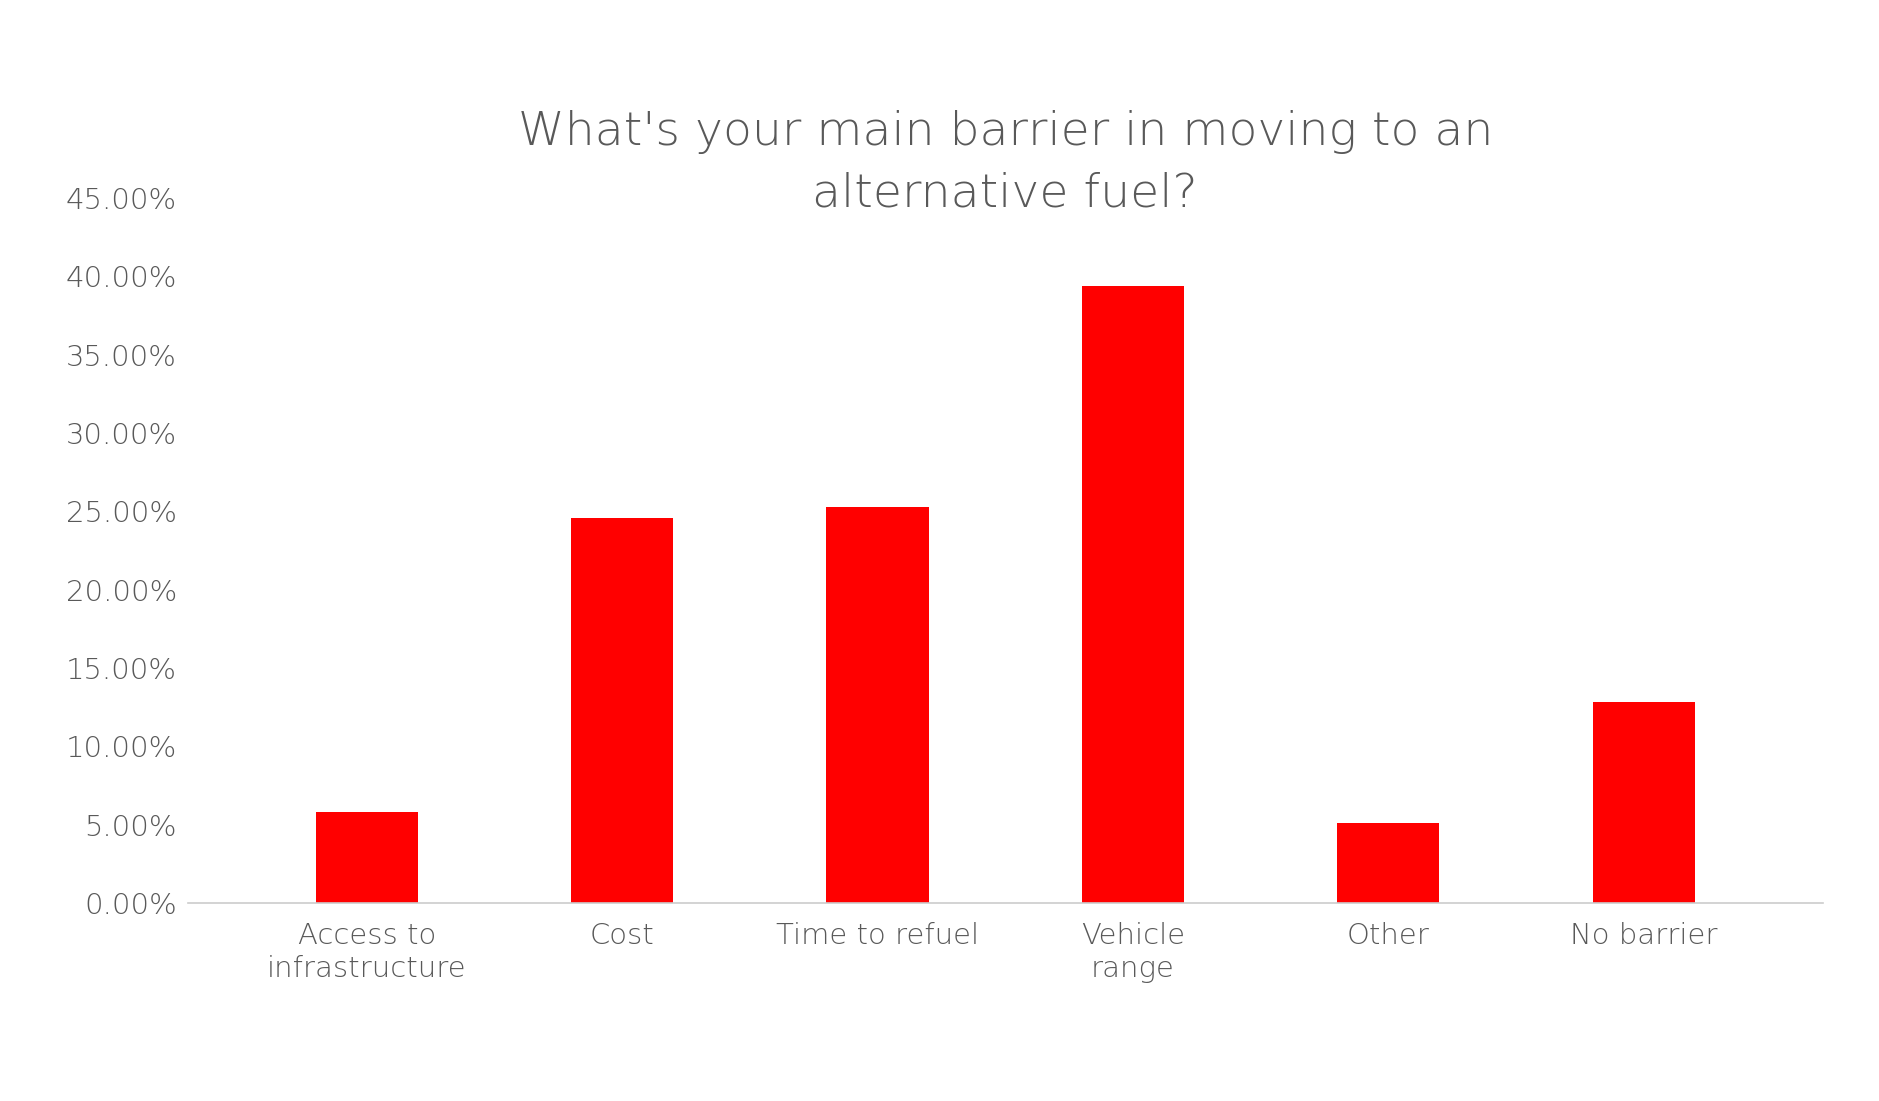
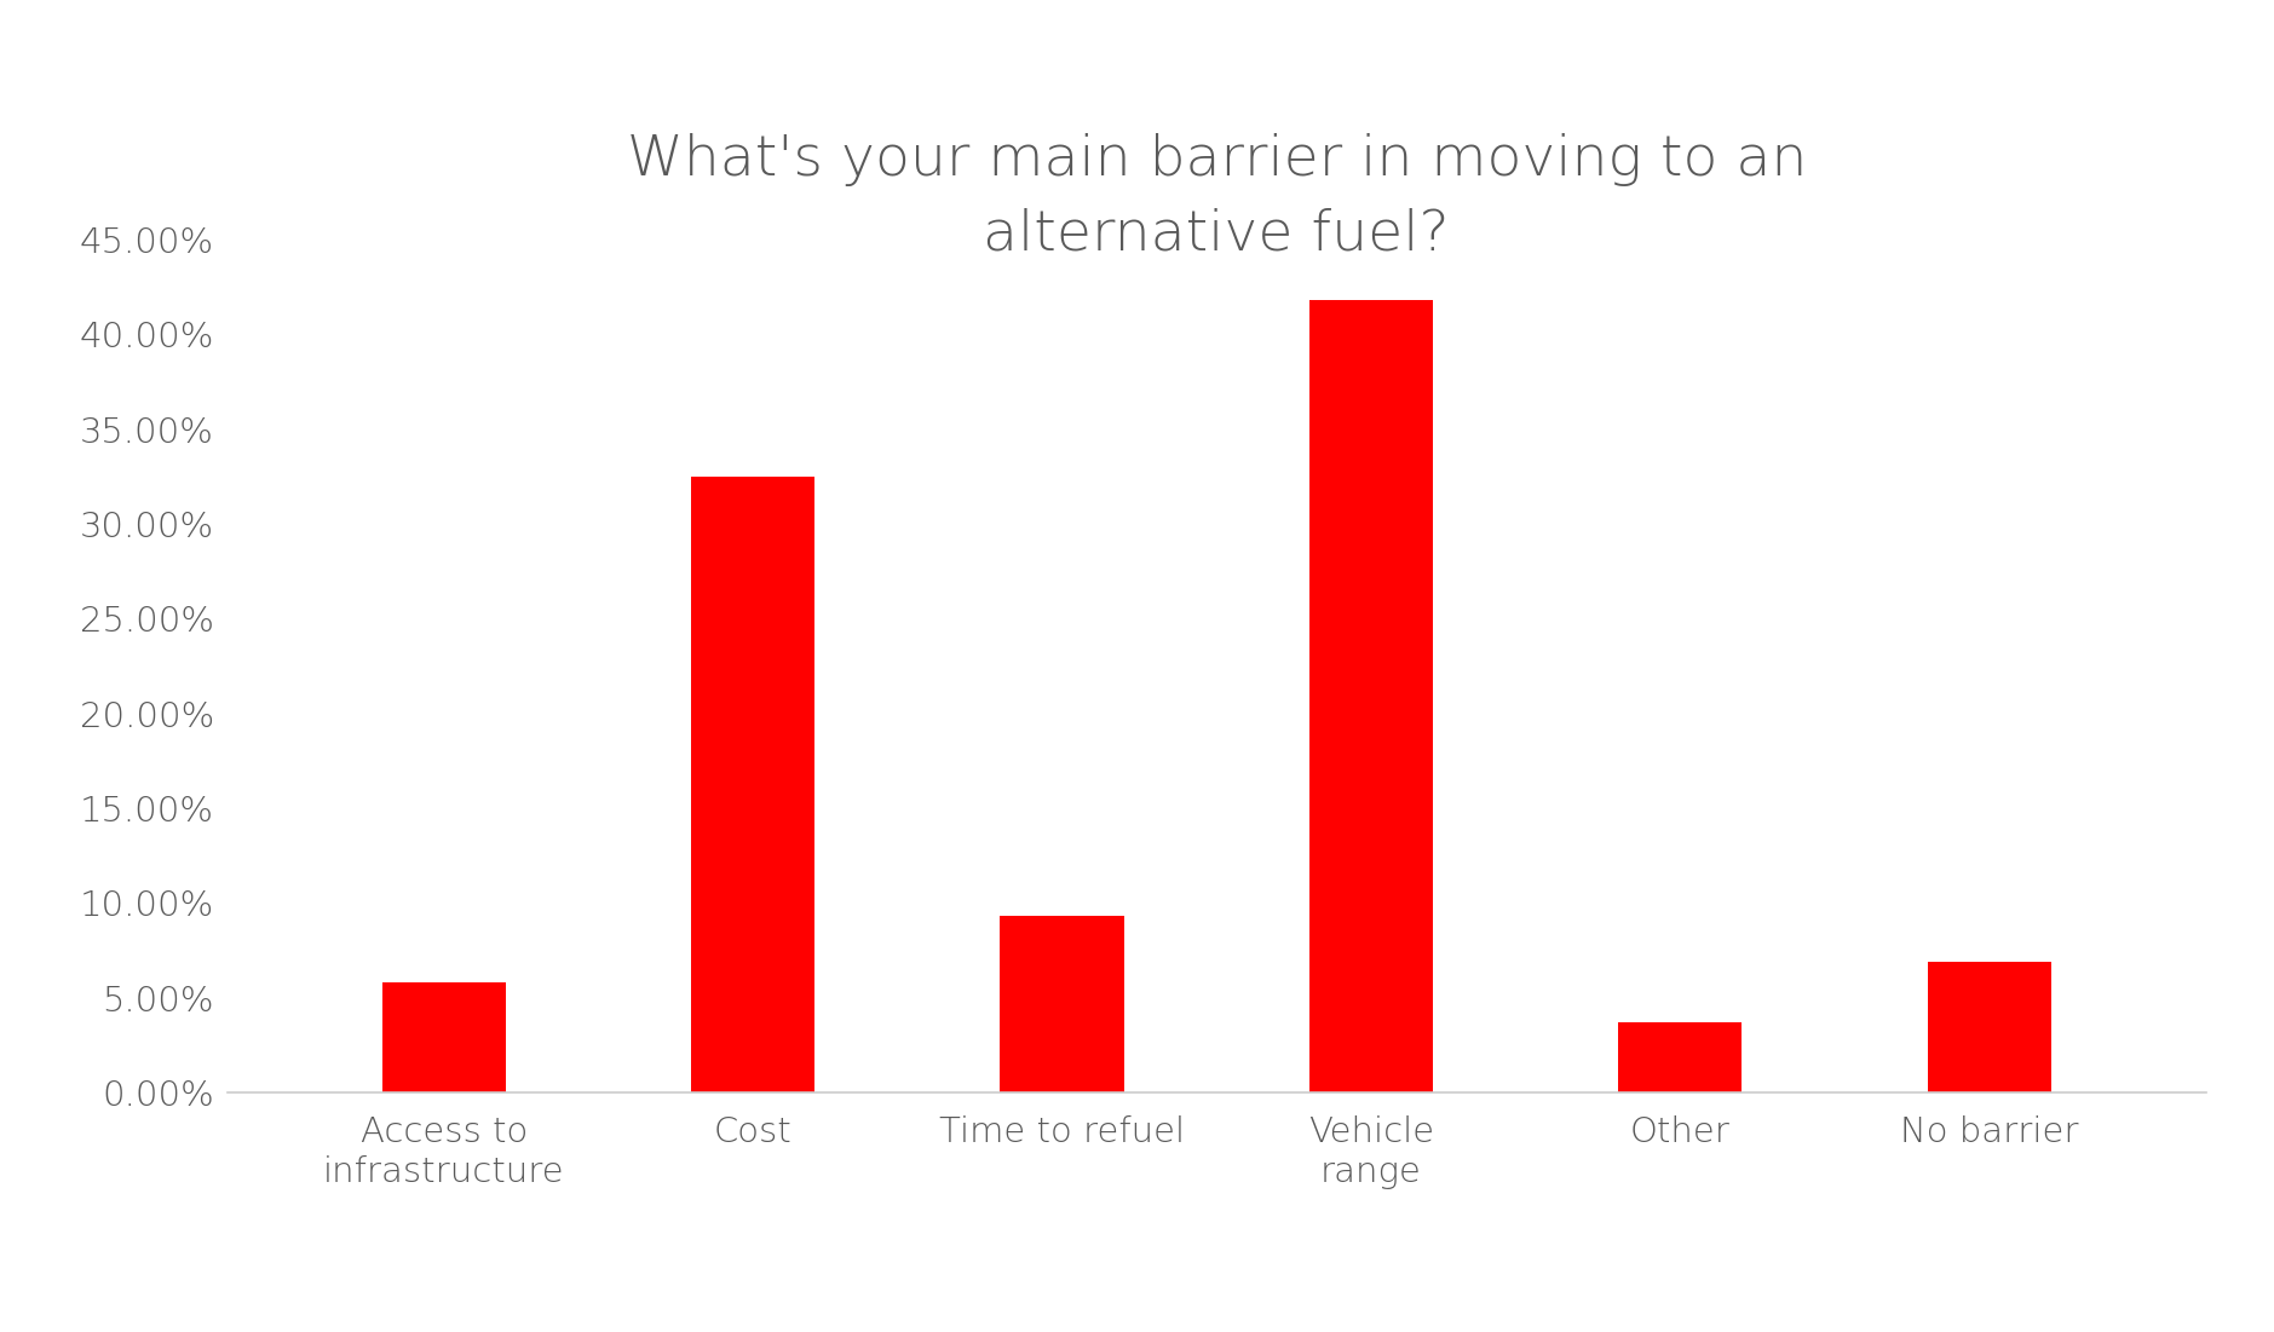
Cost: 24.6% -> 32.5%
Time to refuel: 25.3% -> 9.3%
Vehicle range: 39.4% -> 41.8%
Other: 5.1% -> 3.7%
No barrier: 12.8% -> 6.9%
